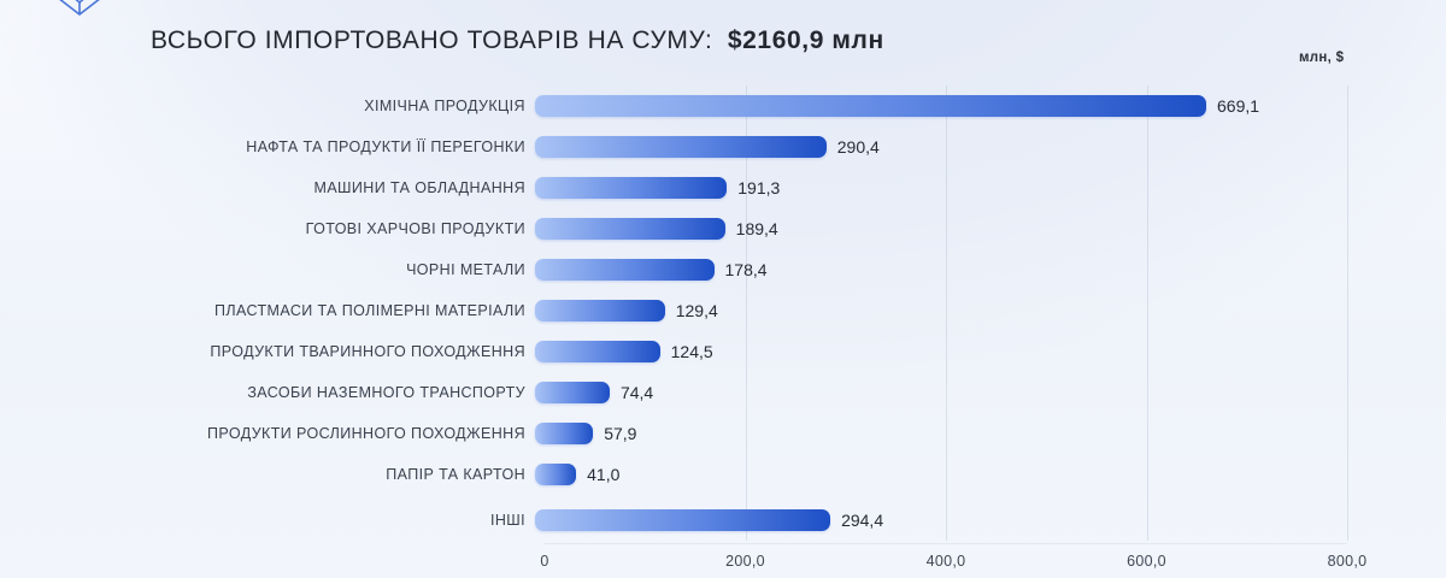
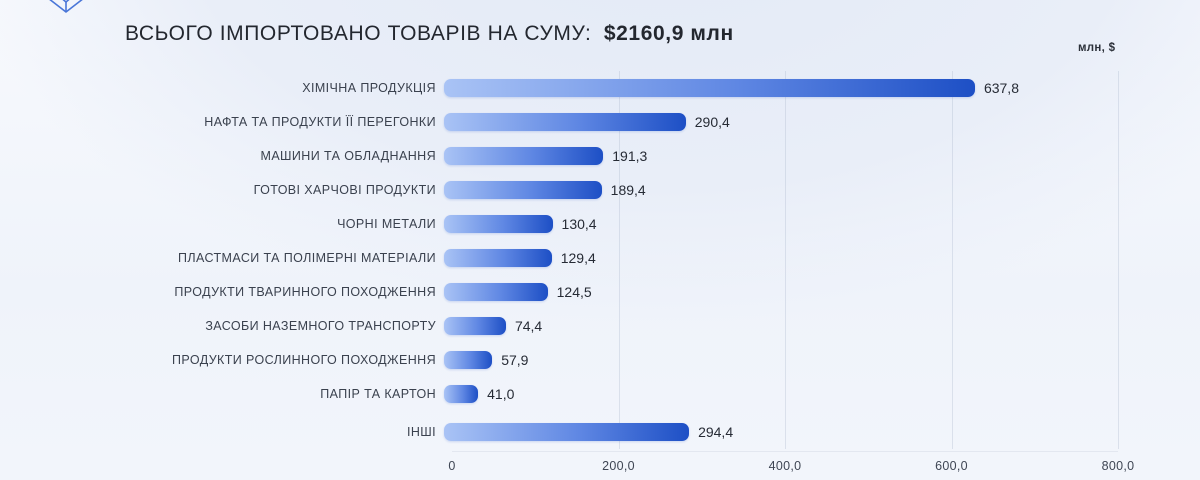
ХІМІЧНА ПРОДУКЦІЯ: 669,1 -> 637,8
ЧОРНІ МЕТАЛИ: 178,4 -> 130,4
